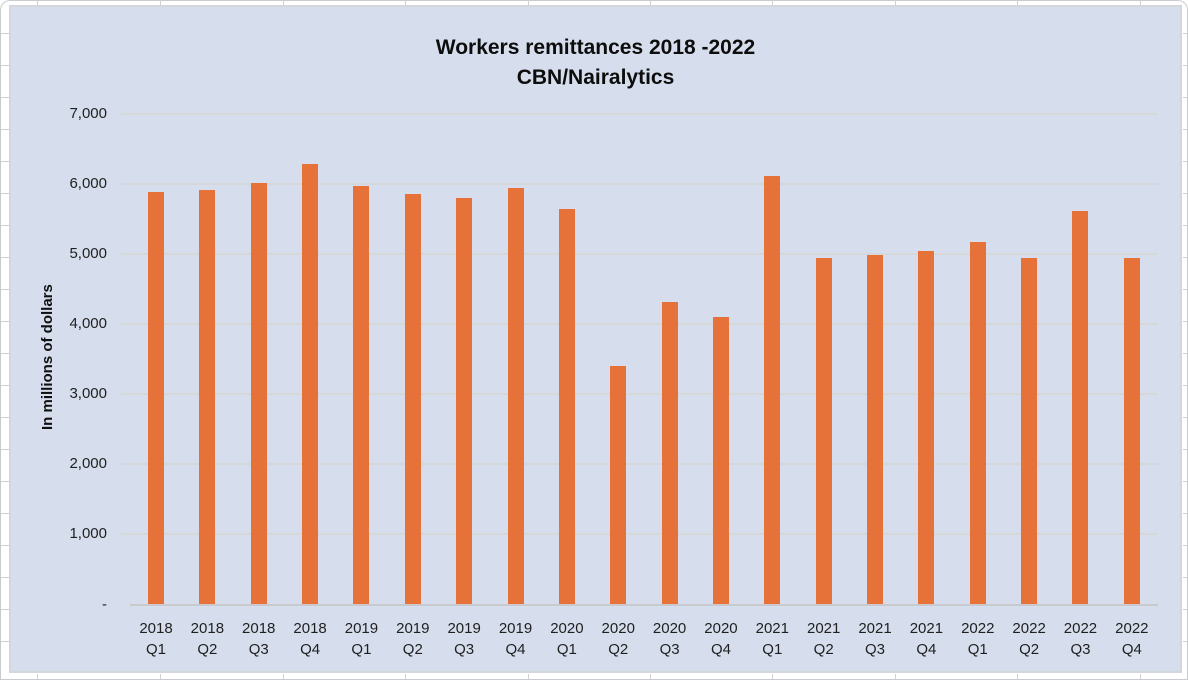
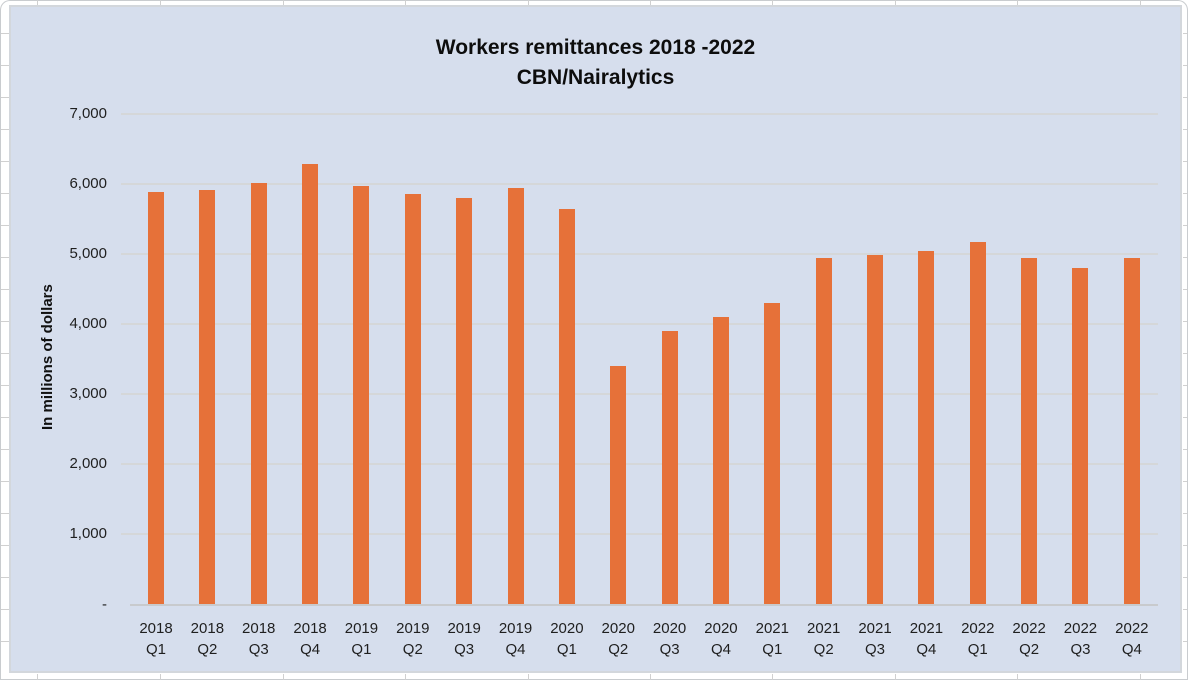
2020 Q3: 4300 -> 3900
2021 Q1: 6100 -> 4300
2022 Q3: 5600 -> 4800
